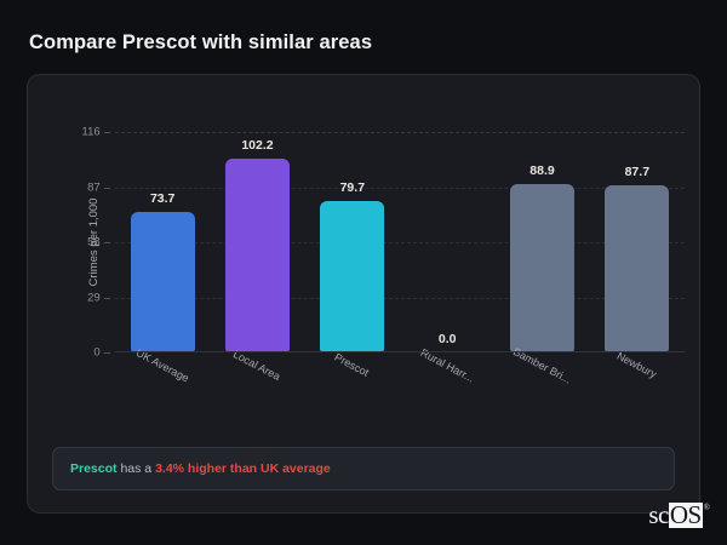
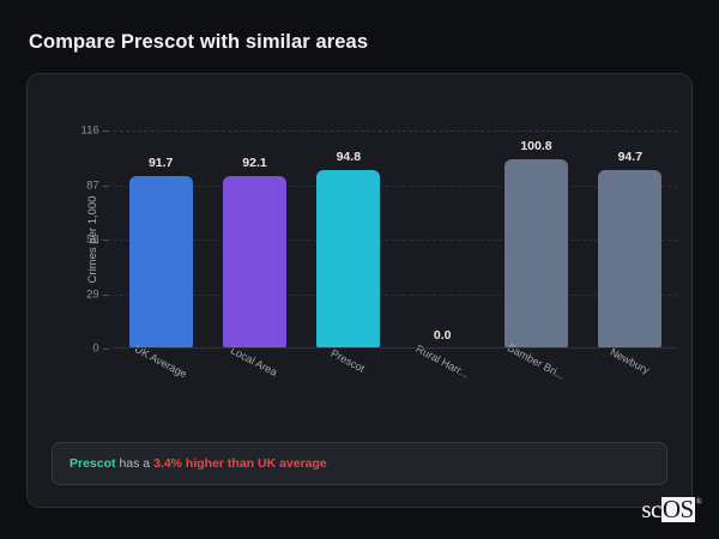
UK Average: 73.7 -> 91.7
Local Area: 102.2 -> 92.1
Prescot: 79.7 -> 94.8
Bamber Bri...: 88.9 -> 100.8
Newbury: 87.7 -> 94.7
